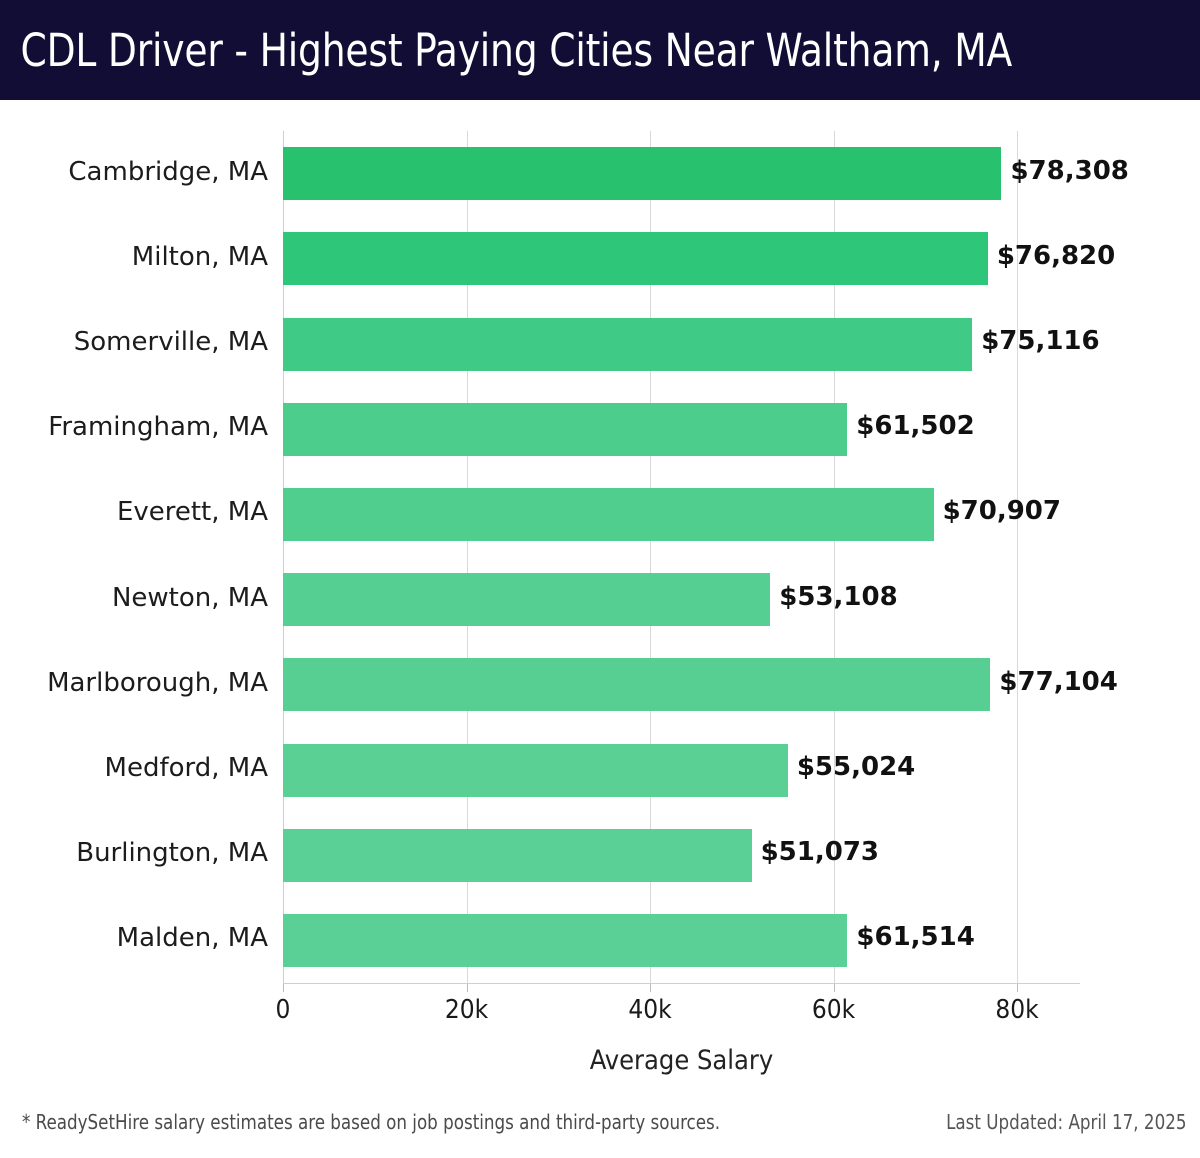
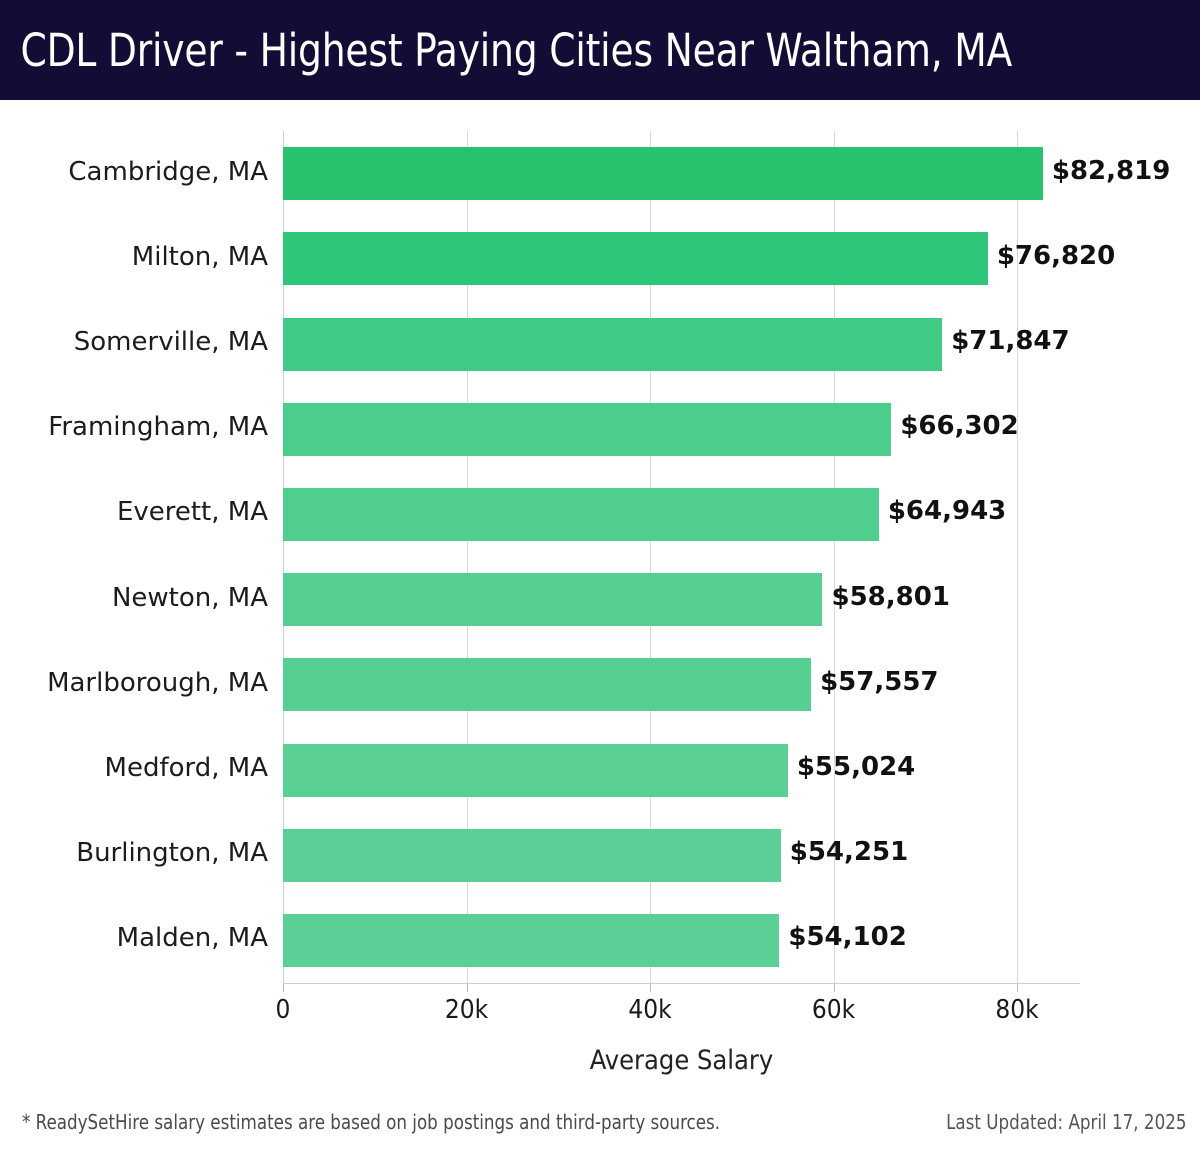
Cambridge, MA: $78,308 -> $82,819
Somerville, MA: $75,116 -> $71,847
Framingham, MA: $61,502 -> $66,302
Everett, MA: $70,907 -> $64,943
Newton, MA: $53,108 -> $58,801
Marlborough, MA: $77,104 -> $57,557
Burlington, MA: $51,073 -> $54,251
Malden, MA: $61,514 -> $54,102
